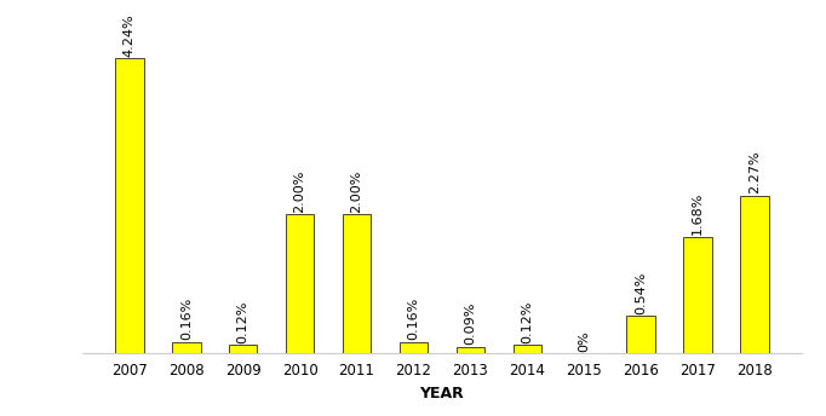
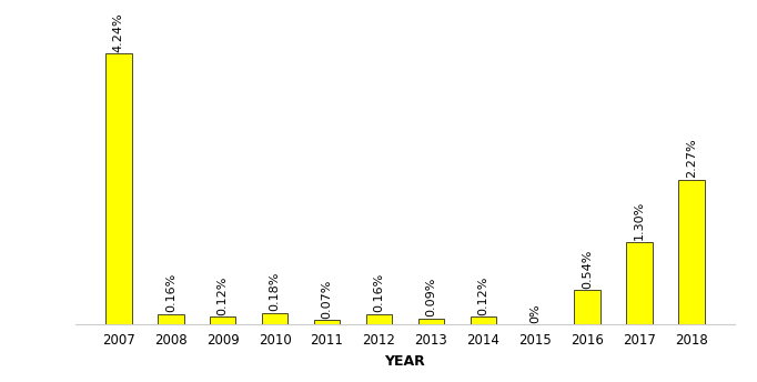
2010: 2.00% -> 0.18%
2011: 2.00% -> 0.07%
2017: 1.68% -> 1.30%
